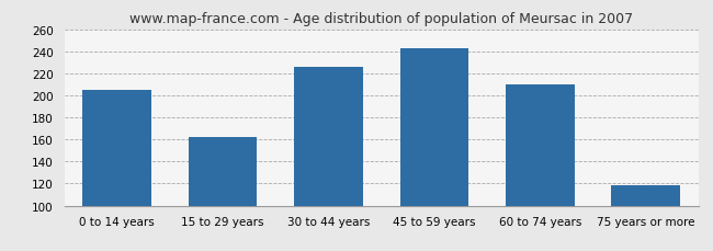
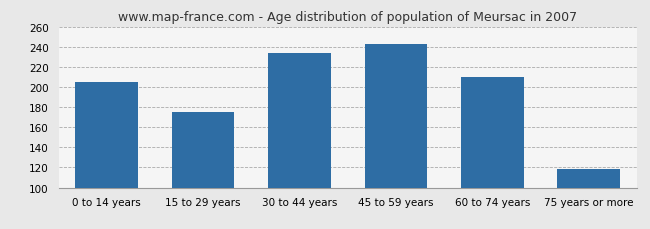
15 to 29 years: 162 -> 175
30 to 44 years: 226 -> 234
